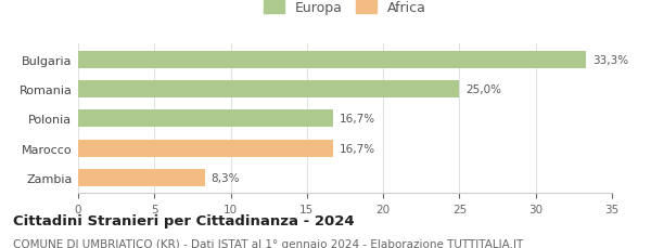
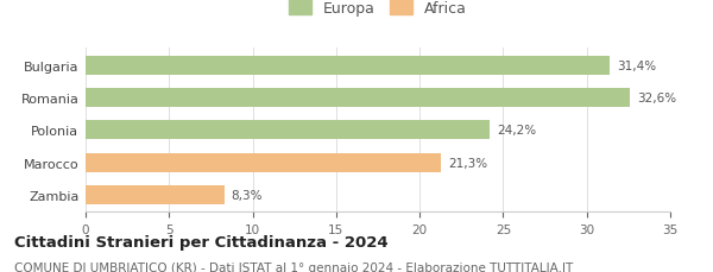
Bulgaria: 33,3% -> 31,4%
Romania: 25,0% -> 32,6%
Polonia: 16,7% -> 24,2%
Marocco: 16,7% -> 21,3%
